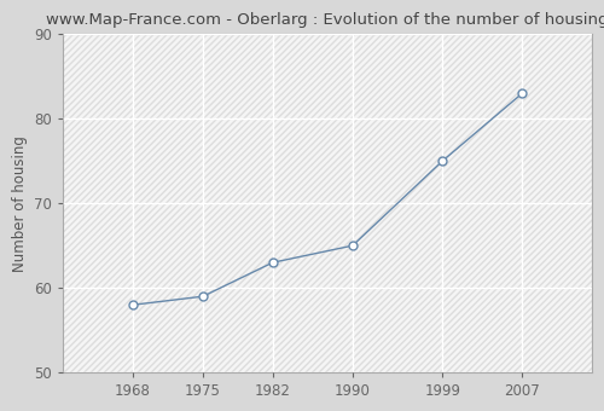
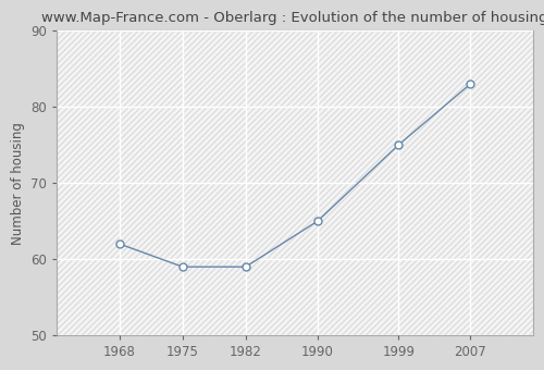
1968: 58 -> 62
1982: 63 -> 59
